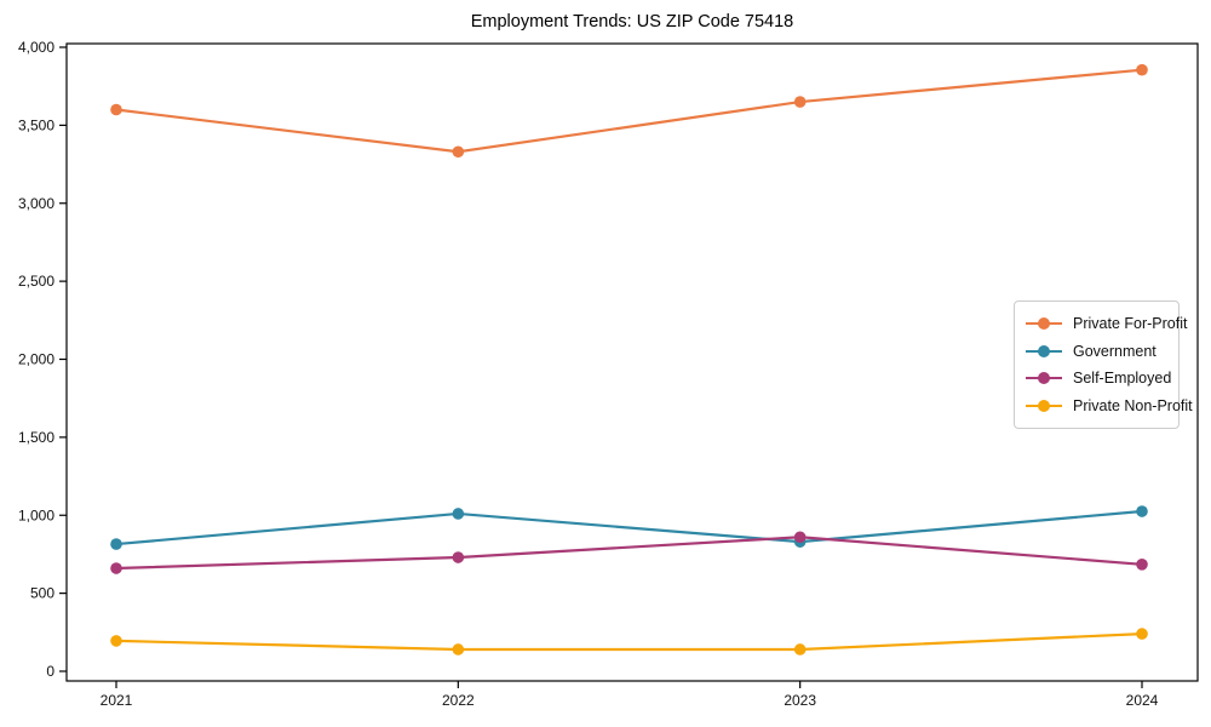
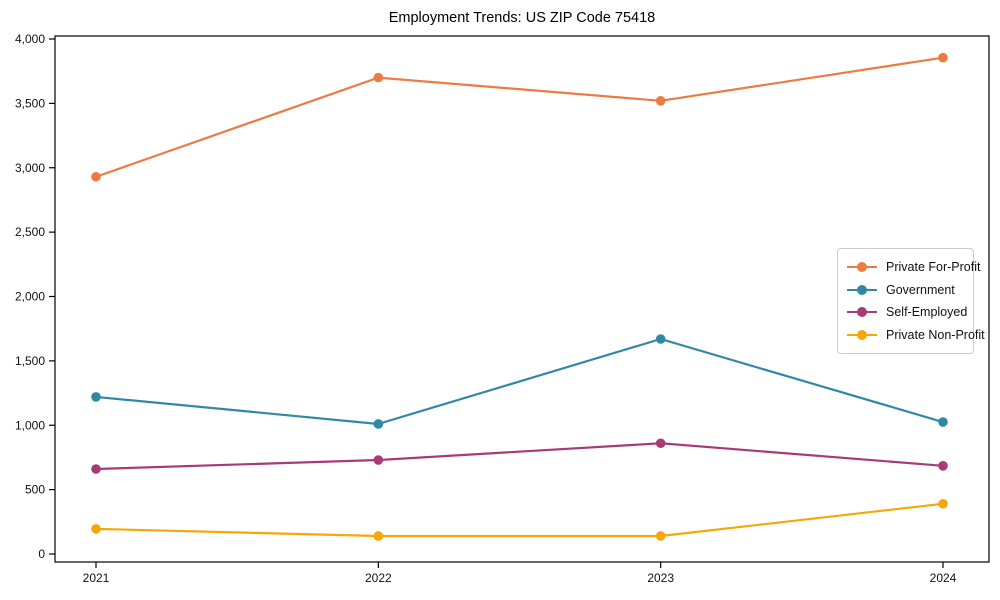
Private For-Profit/2021: 3600 -> 2930
Government/2021: 820 -> 1220
Private For-Profit/2022: 3330 -> 3700
Private For-Profit/2023: 3650 -> 3520
Government/2023: 830 -> 1670
Private Non-Profit/2024: 240 -> 390
